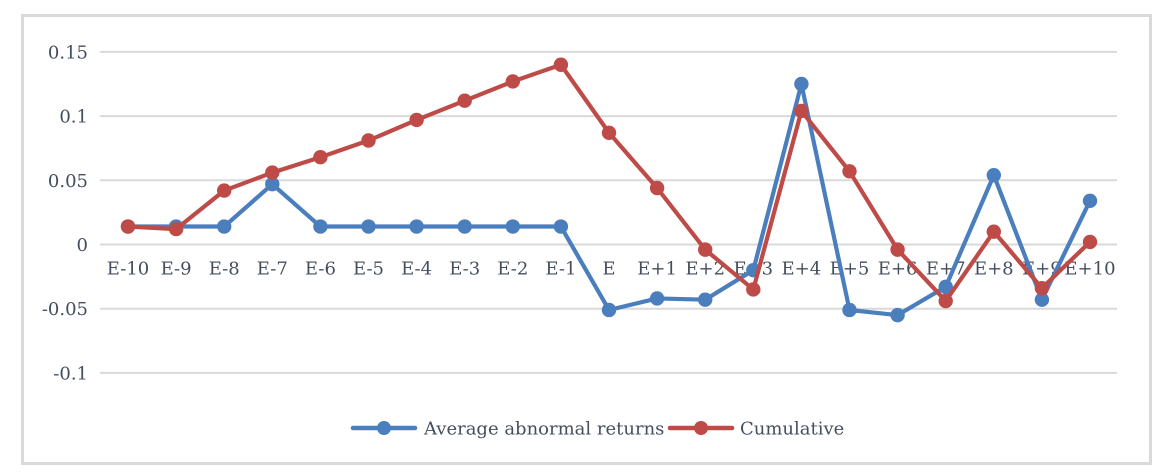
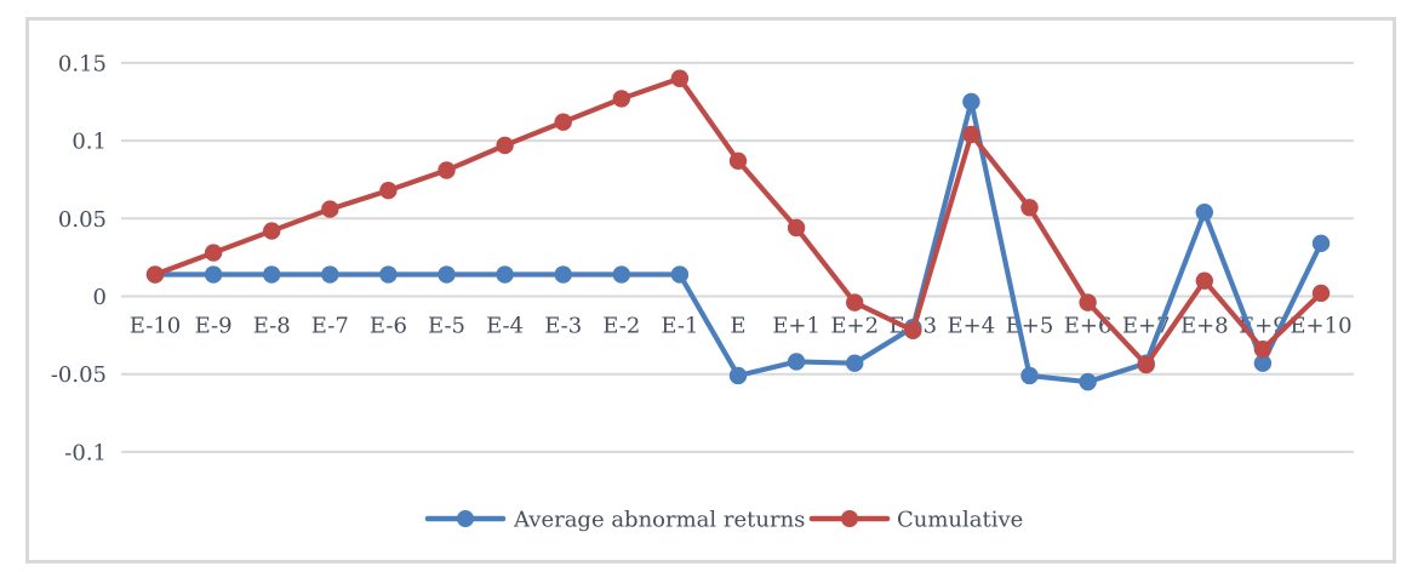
Cumulative/E-9: 0.012 -> 0.028
Average abnormal returns/E-7: 0.047 -> 0.014
Cumulative/E+3: -0.035 -> -0.022
Average abnormal returns/E+7: -0.033 -> -0.043
